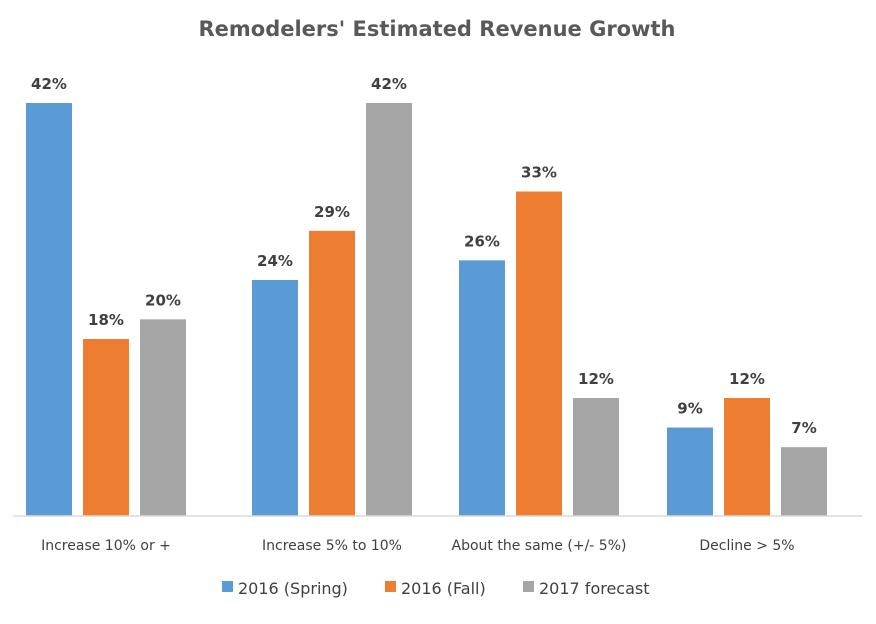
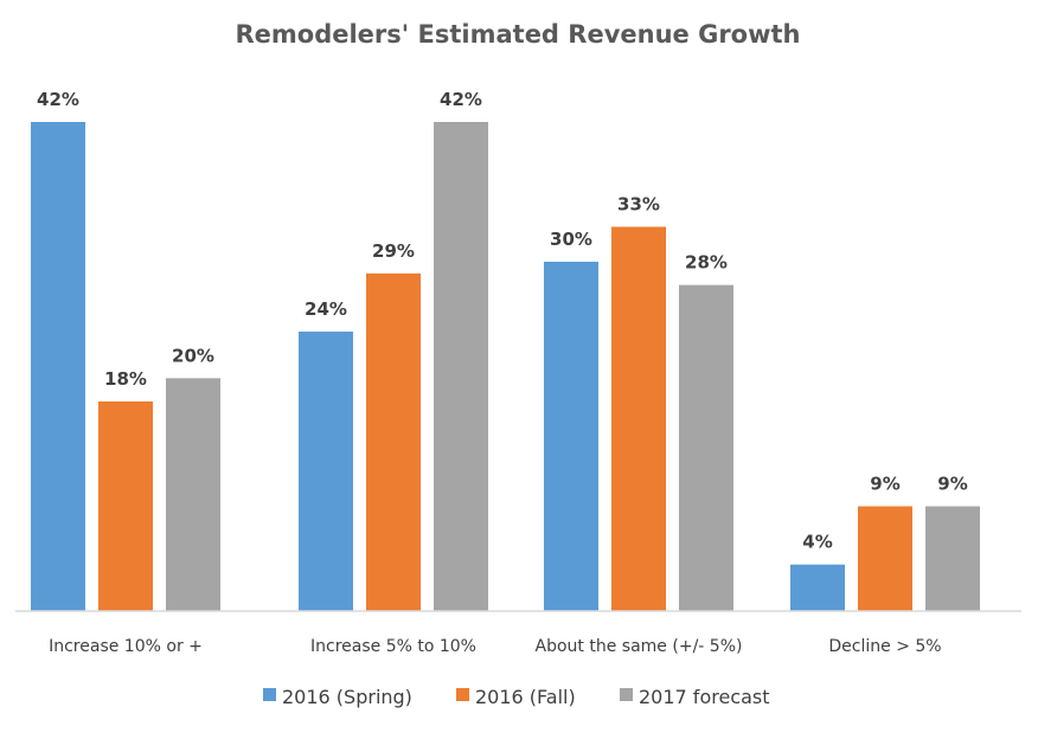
2016 (Spring)/About the same (+/- 5%): 26% -> 30%
2017 forecast/About the same (+/- 5%): 12% -> 28%
2016 (Spring)/Decline > 5%: 9% -> 4%
2016 (Fall)/Decline > 5%: 12% -> 9%
2017 forecast/Decline > 5%: 7% -> 9%
